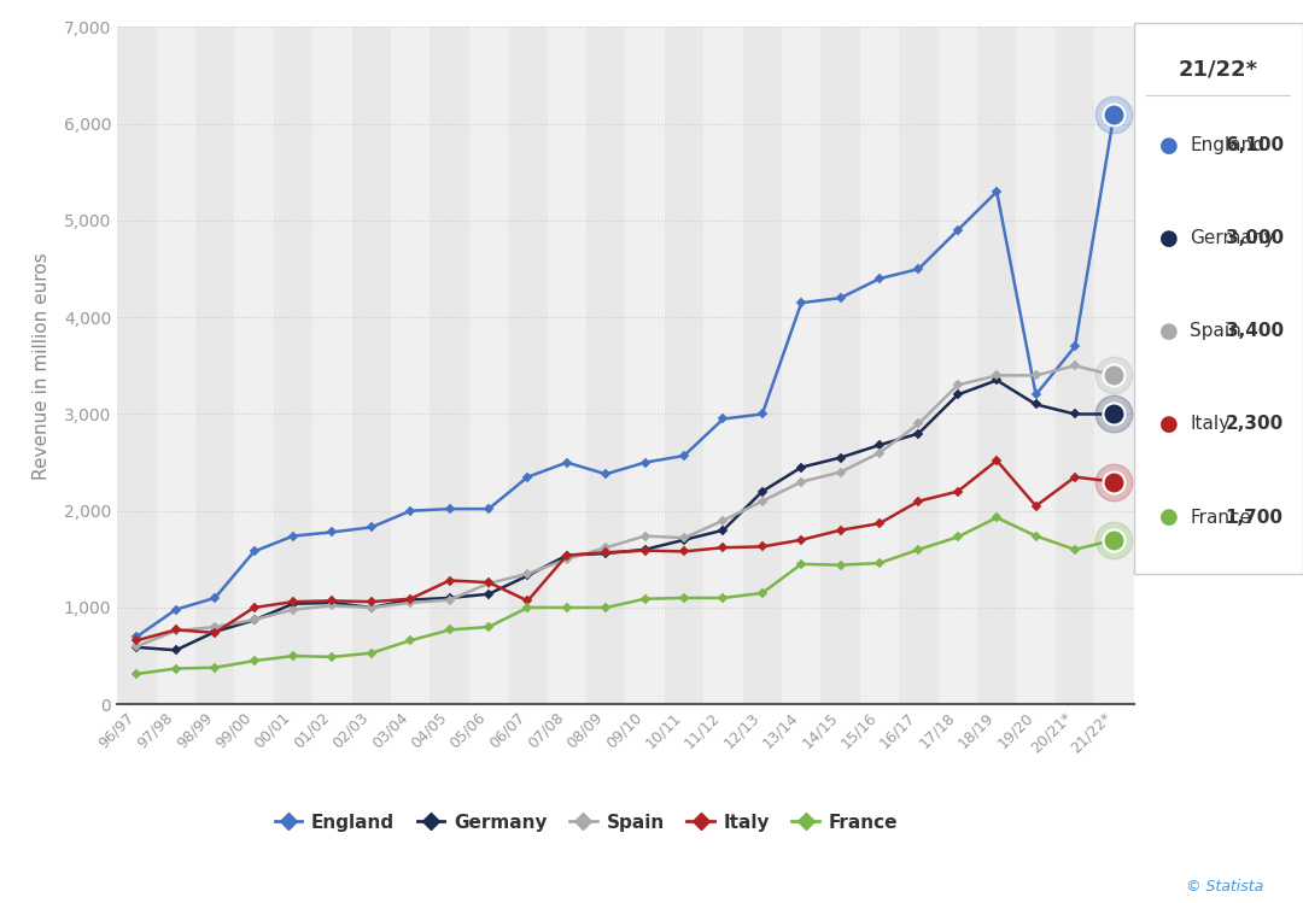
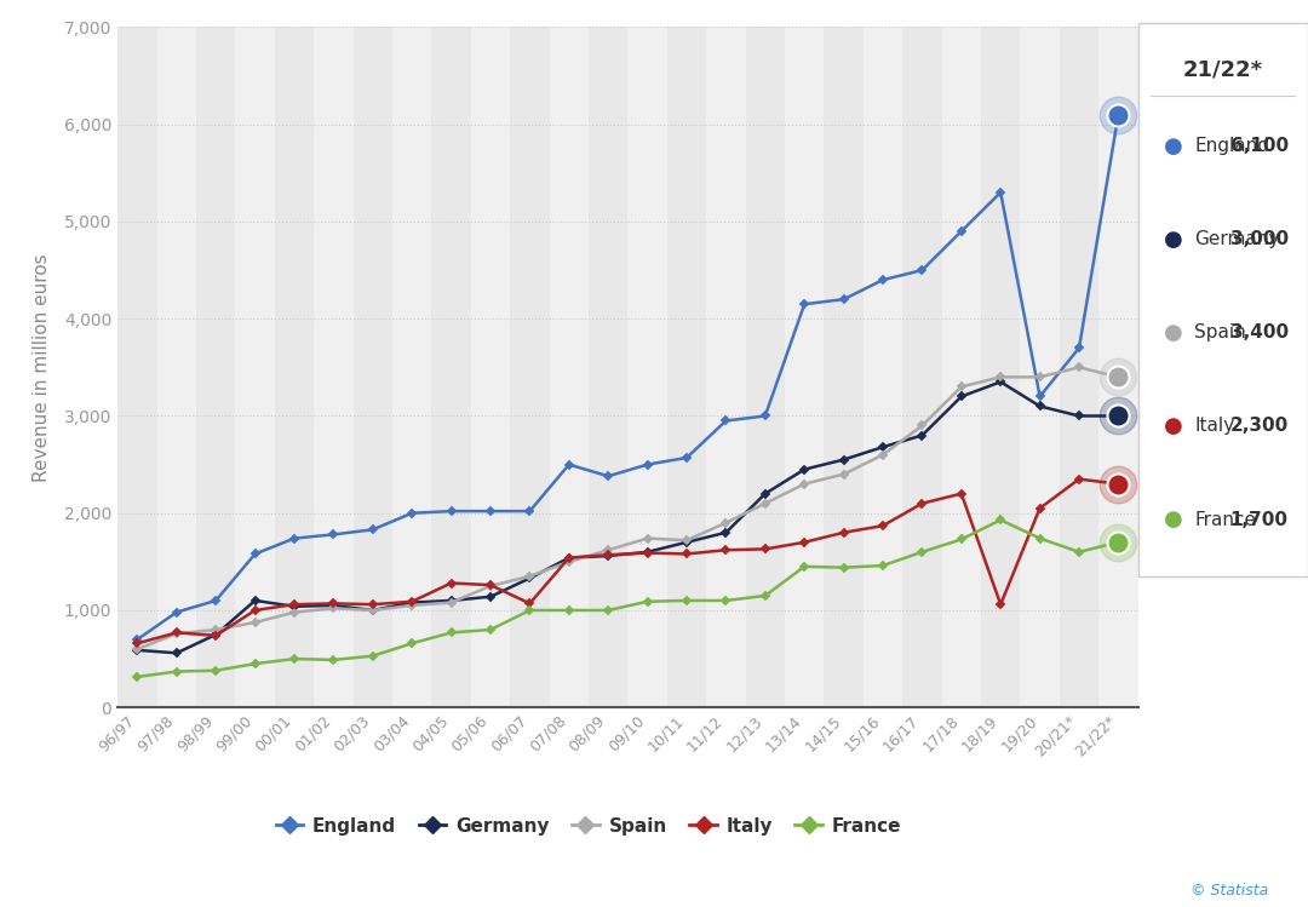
Germany/99/00: 870 -> 1,100
England/06/07: 2,350 -> 2,020
Italy/18/19: 2,520 -> 1,060
